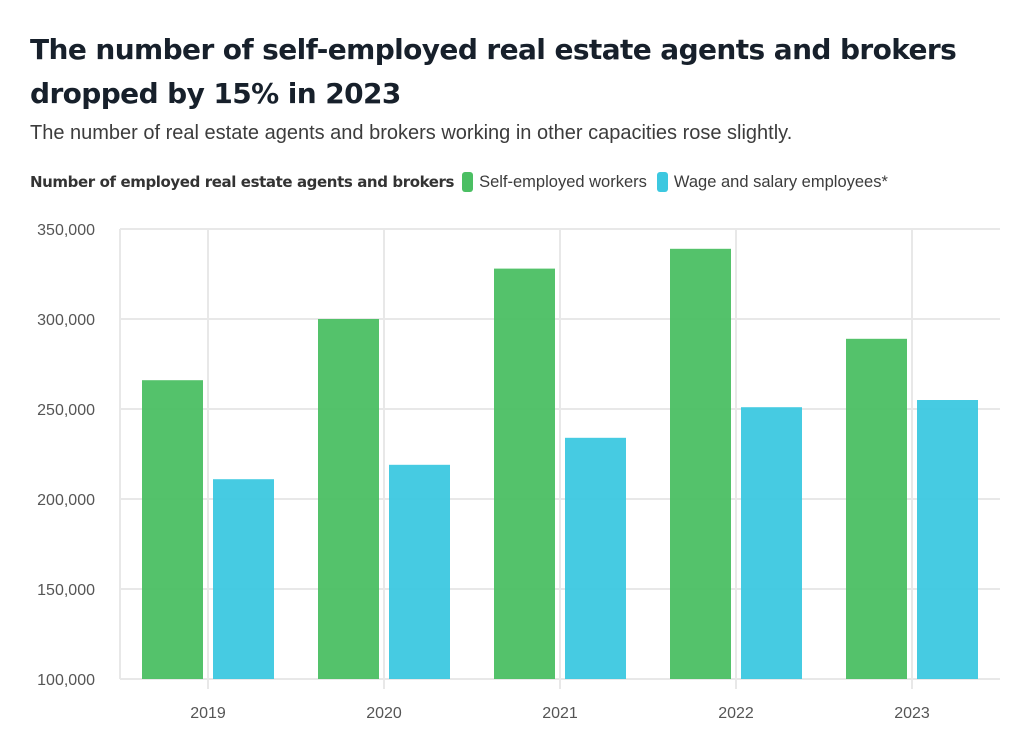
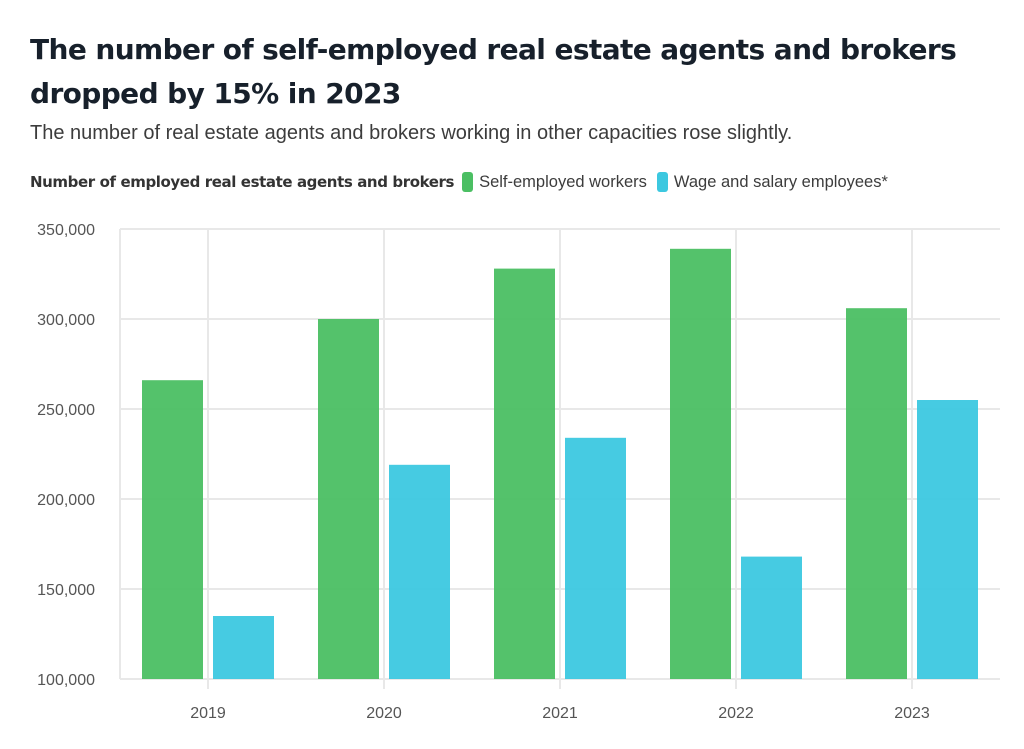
Wage and salary employees*/2019: 211000 -> 135000
Wage and salary employees*/2022: 251000 -> 168000
Self-employed workers/2023: 289000 -> 306000
